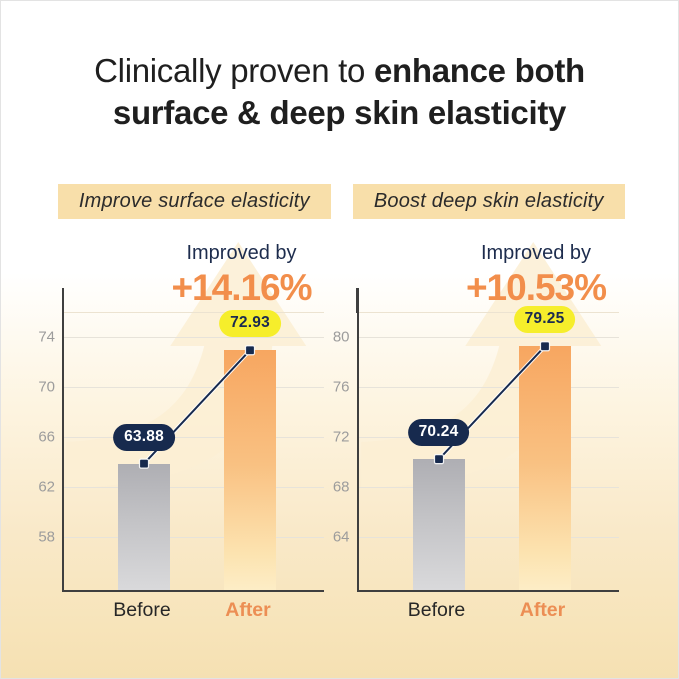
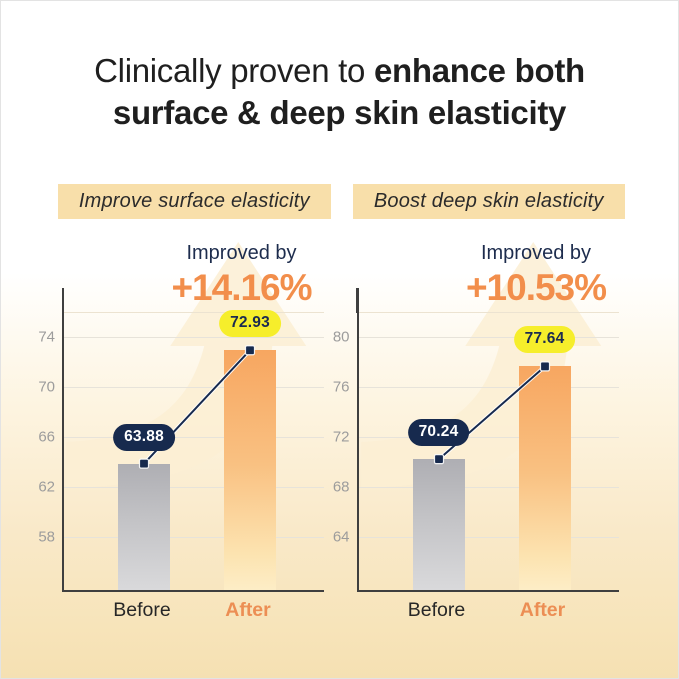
Boost deep skin elasticity/After: 79.25 -> 77.64
